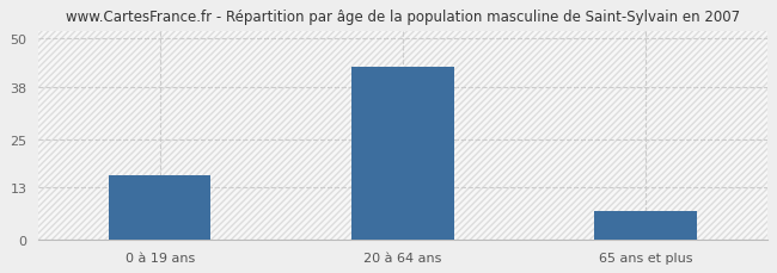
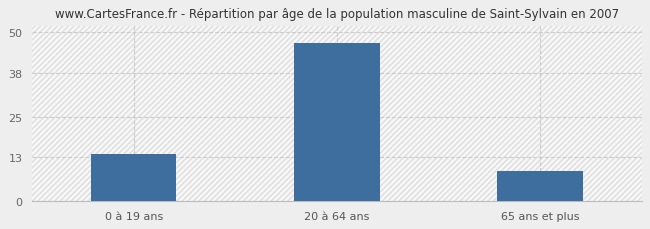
0 à 19 ans: 16 -> 14
20 à 64 ans: 43 -> 47
65 ans et plus: 7 -> 9
